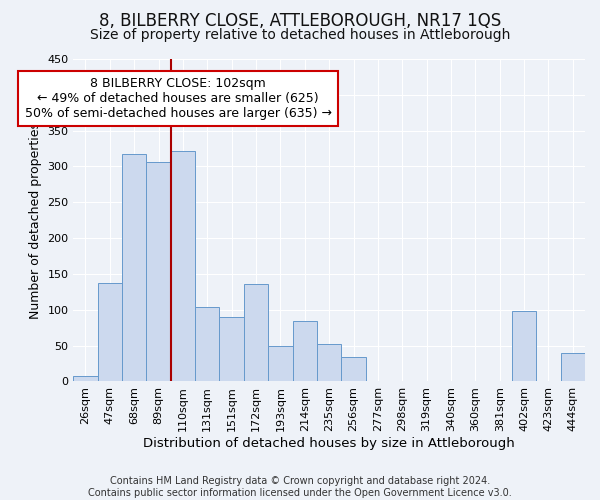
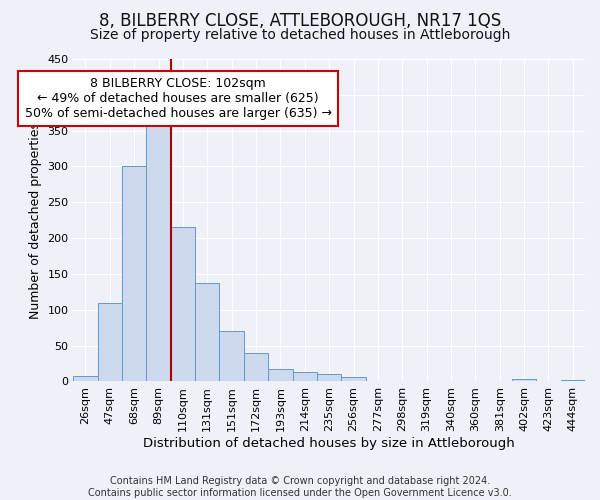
47sqm: 138 -> 110
68sqm: 318 -> 300
89sqm: 306 -> 360
110sqm: 322 -> 215
131sqm: 104 -> 137
151sqm: 90 -> 70
172sqm: 136 -> 40
193sqm: 50 -> 17
214sqm: 84 -> 13
235sqm: 52 -> 10
256sqm: 34 -> 6
402sqm: 98 -> 3
444sqm: 40 -> 2
